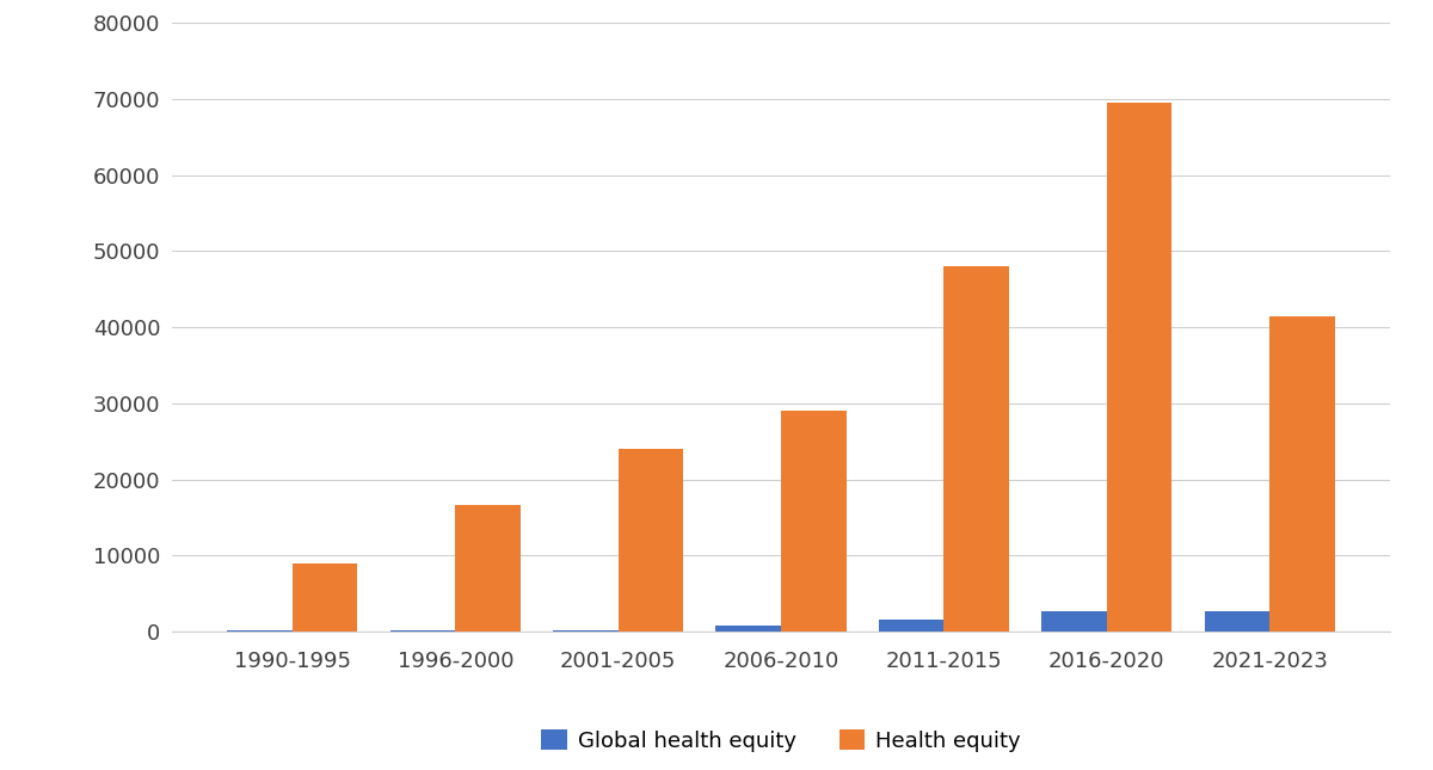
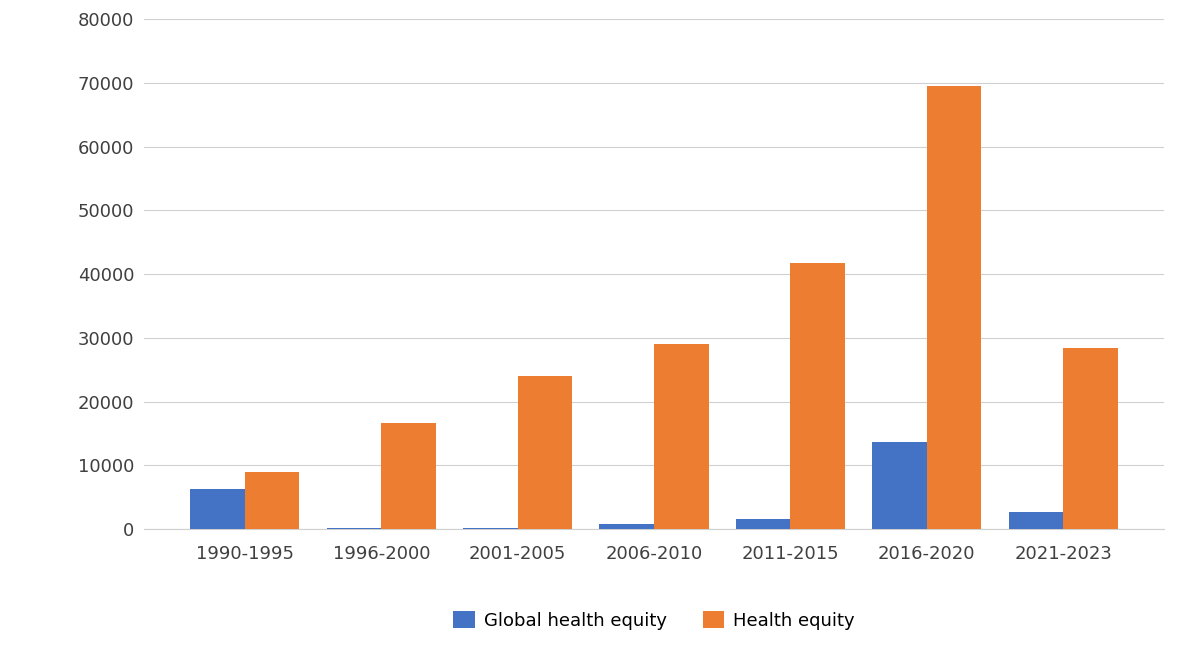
Global health equity/1990-1995: 200 -> 6200
Health equity/2011-2015: 48000 -> 41800
Global health equity/2016-2020: 2700 -> 13600
Health equity/2021-2023: 41500 -> 28400
